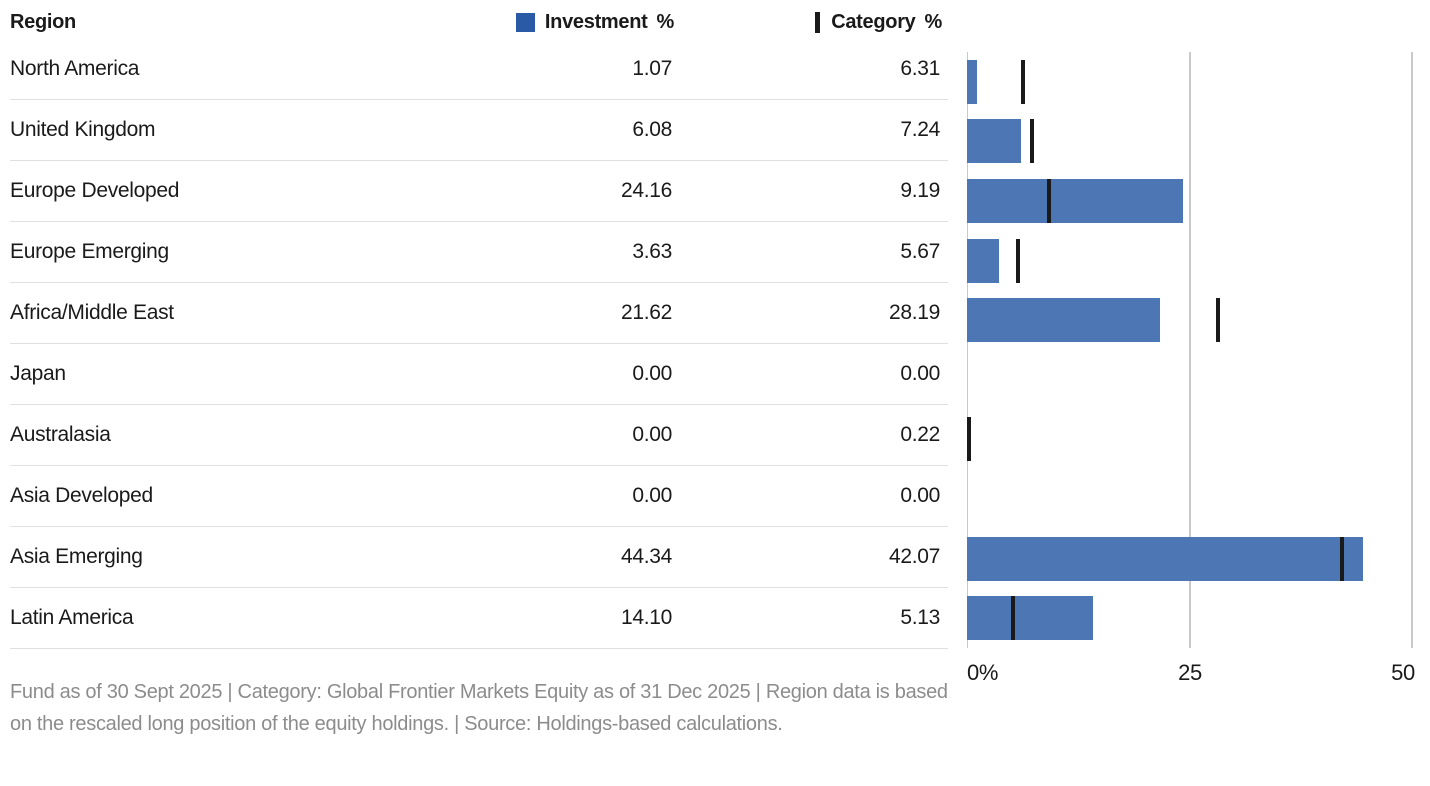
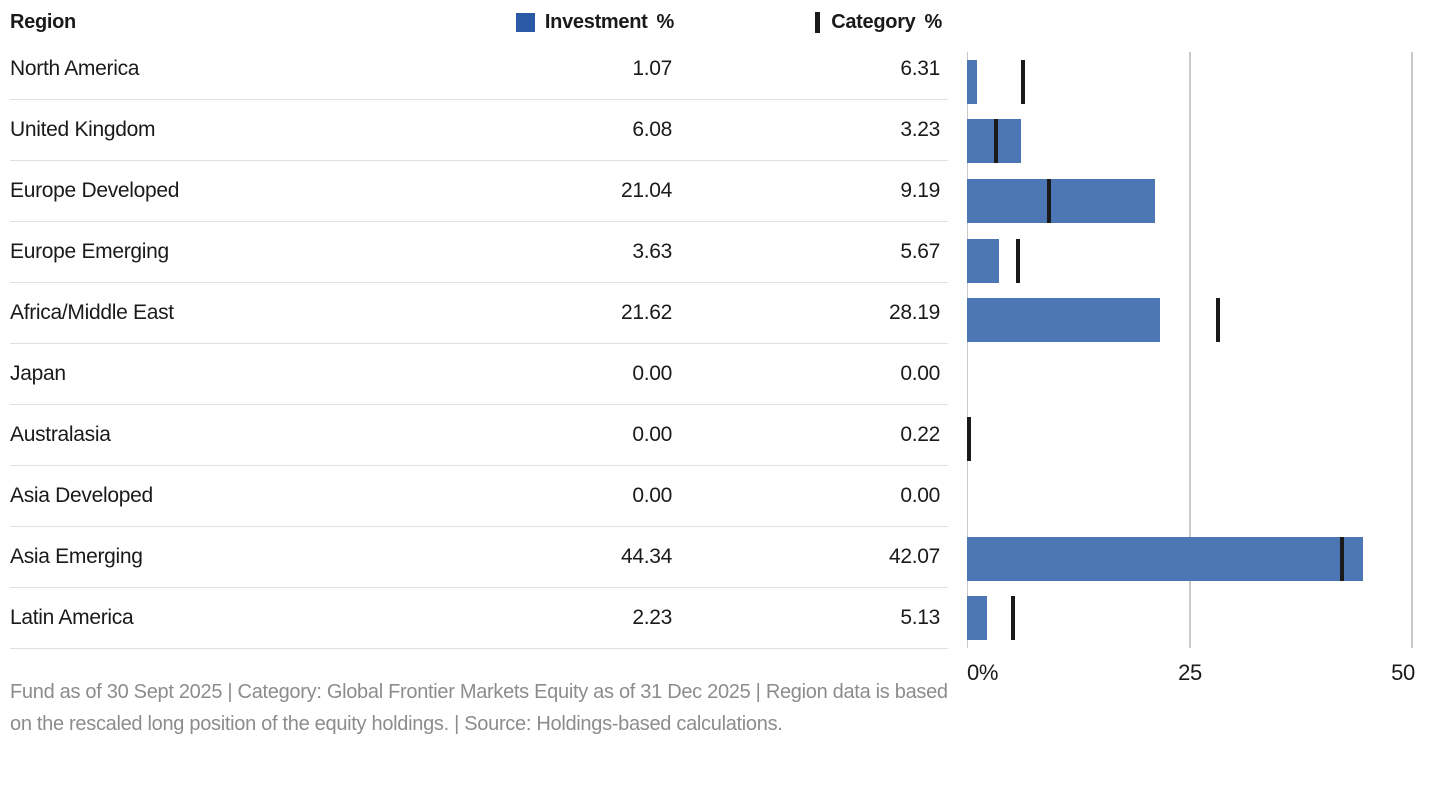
Category %/United Kingdom: 7.24 -> 3.23
Investment %/Europe Developed: 24.16 -> 21.04
Investment %/Latin America: 14.10 -> 2.23
